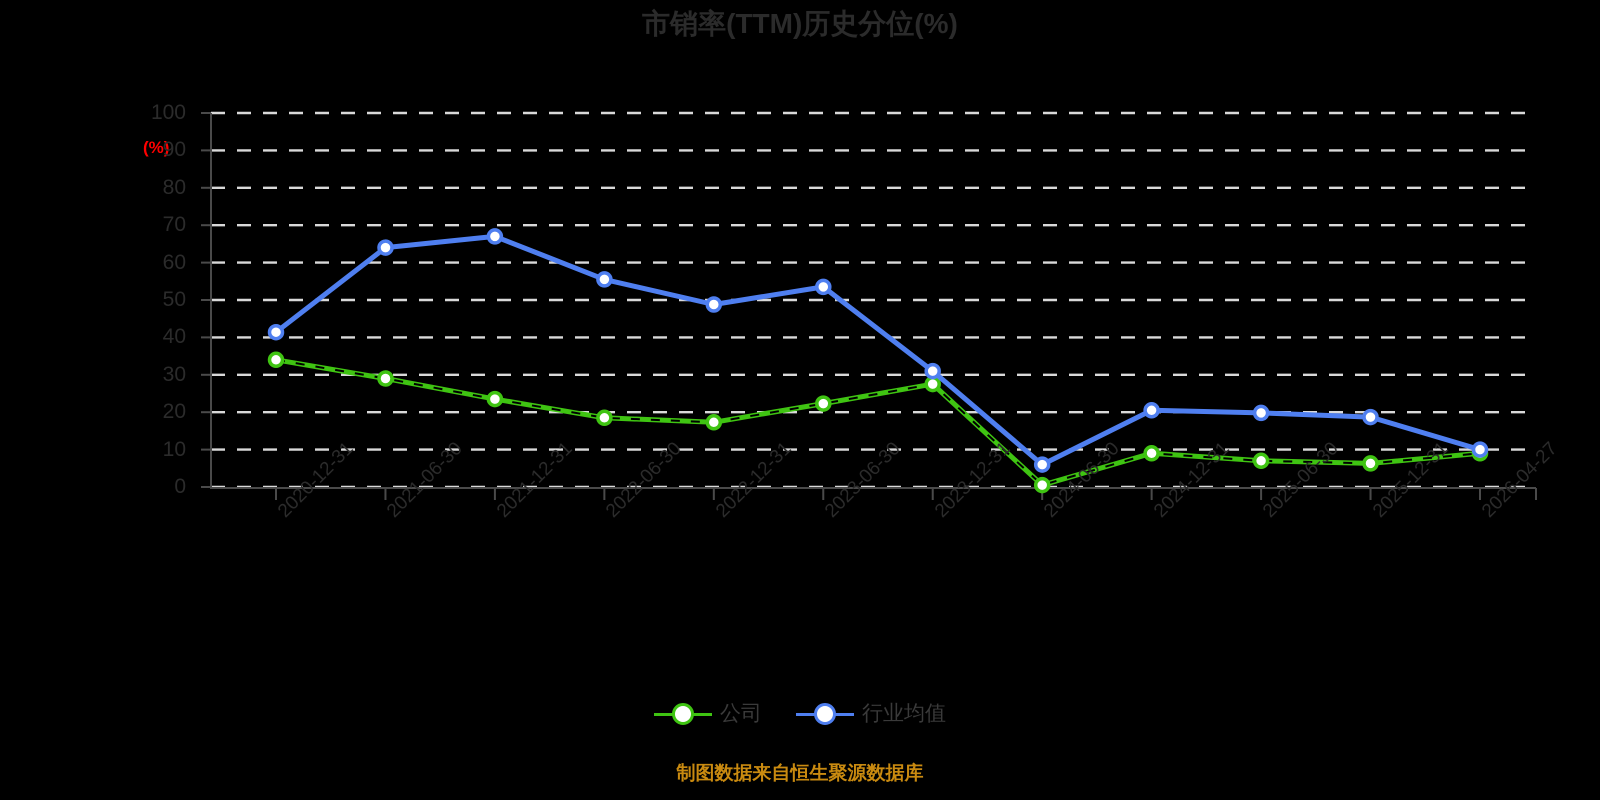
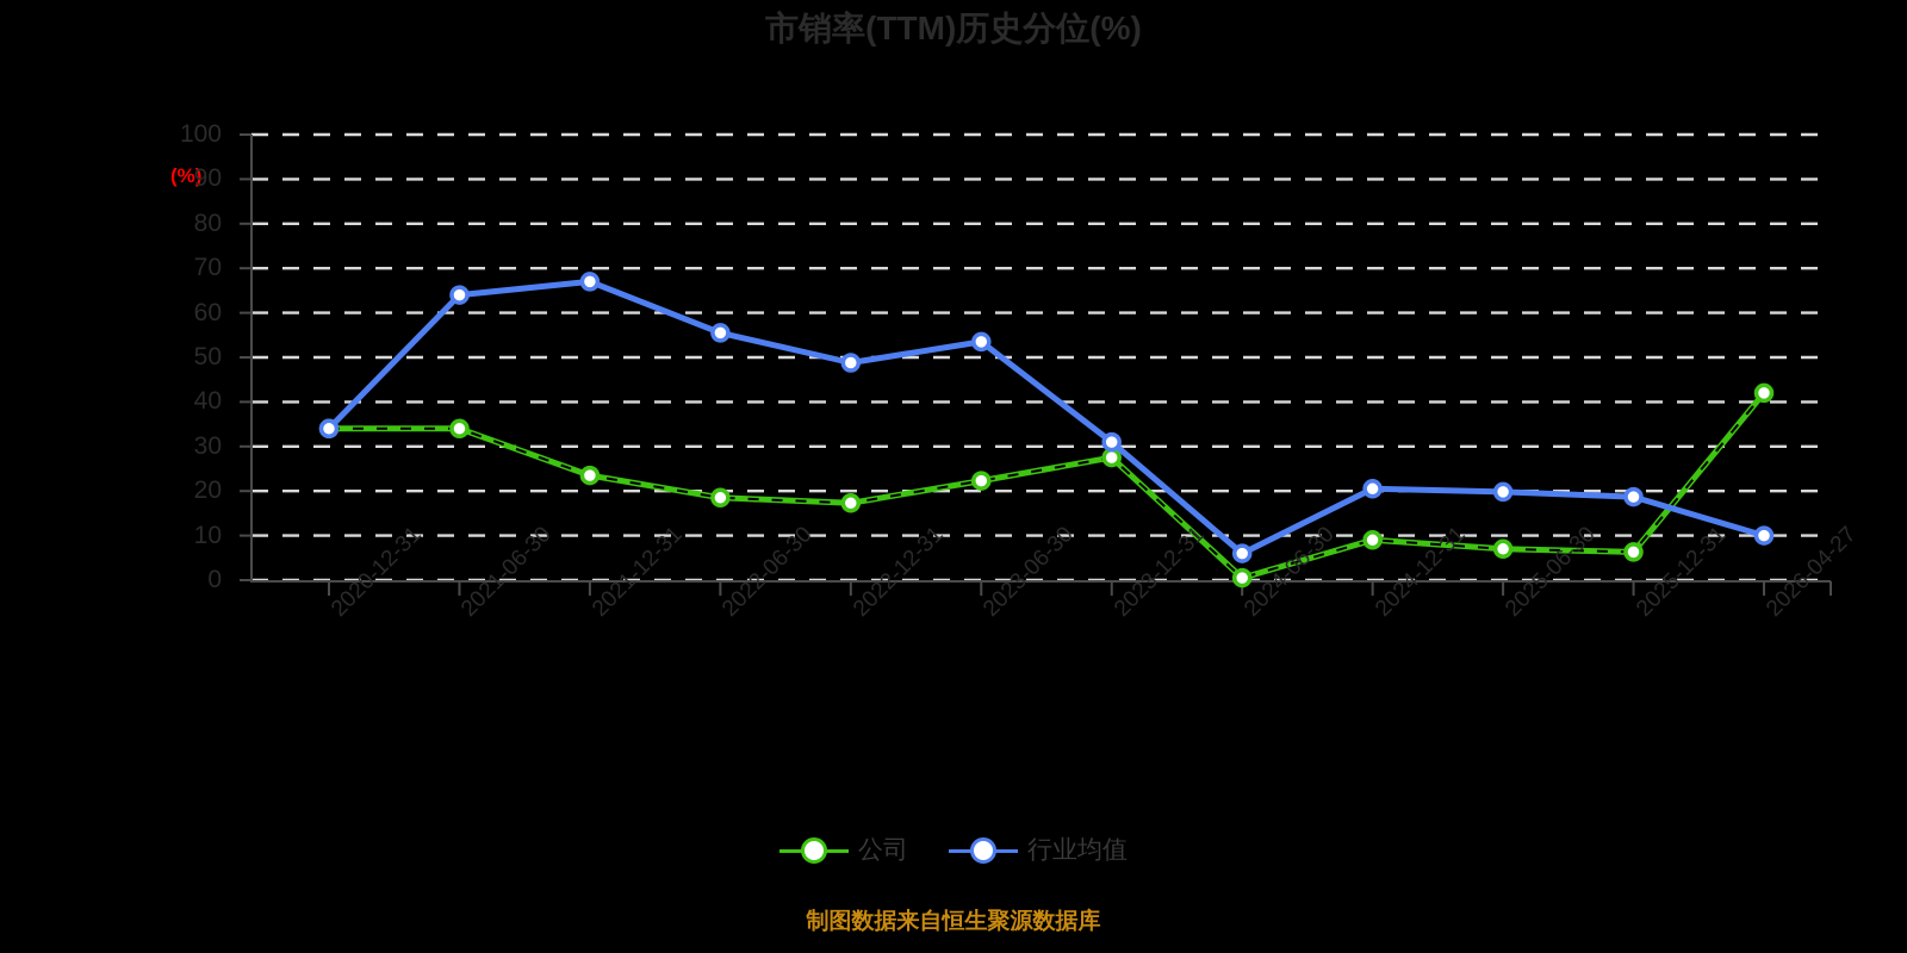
行业均值/2020-12-31: 41 -> 34
公司/2021-06-30: 29 -> 34
公司/2026-04-27: 9 -> 42
